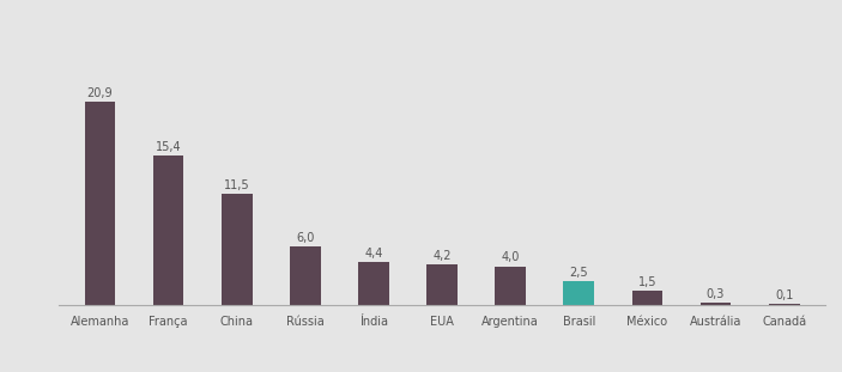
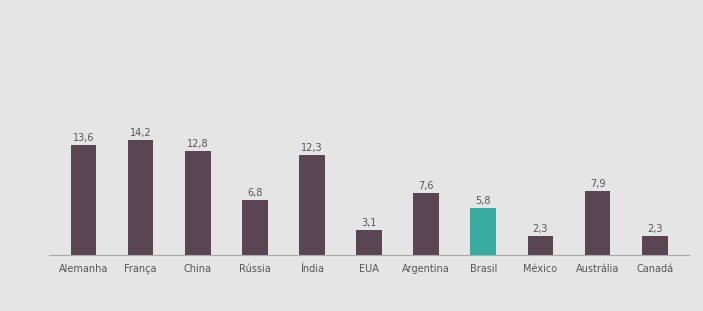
Alemanha: 20,9 -> 13,6
França: 15,4 -> 14,2
China: 11,5 -> 12,8
Rússia: 6,0 -> 6,8
Índia: 4,4 -> 12,3
EUA: 4,2 -> 3,1
Argentina: 4,0 -> 7,6
Brasil: 2,5 -> 5,8
México: 1,5 -> 2,3
Austrália: 0,3 -> 7,9
Canadá: 0,1 -> 2,3
